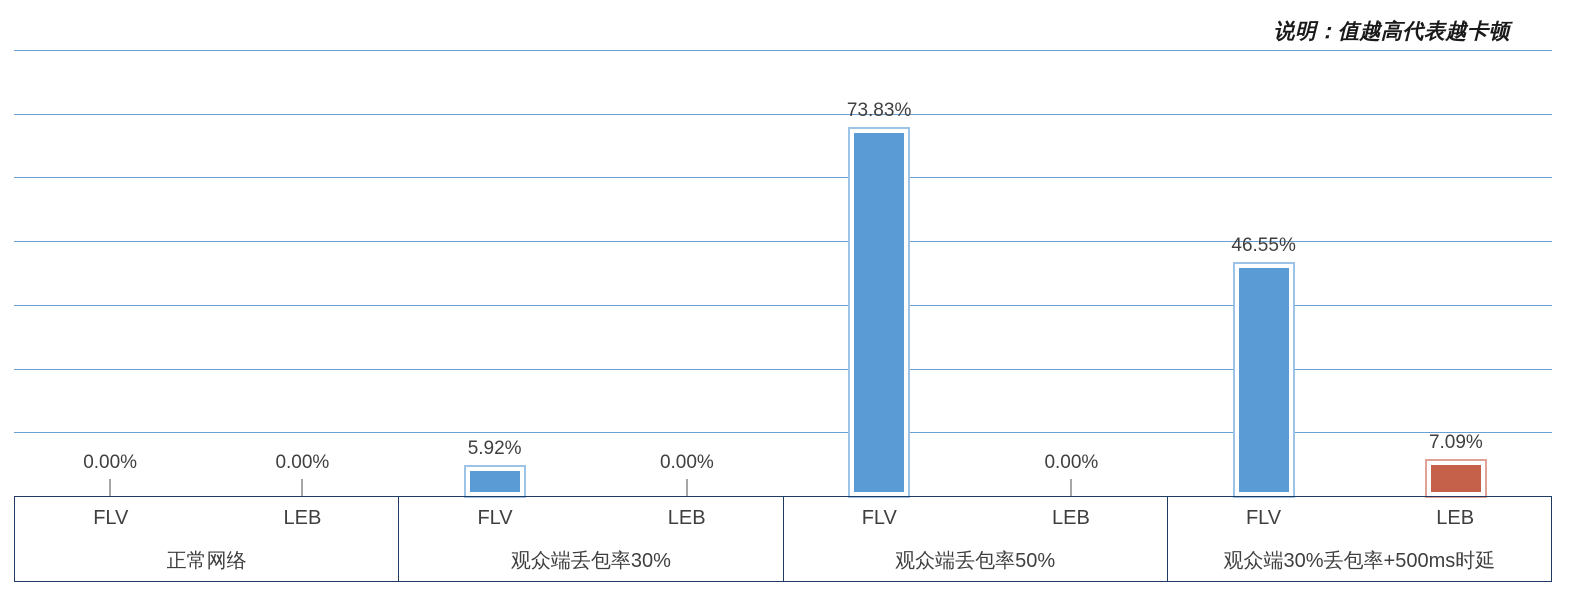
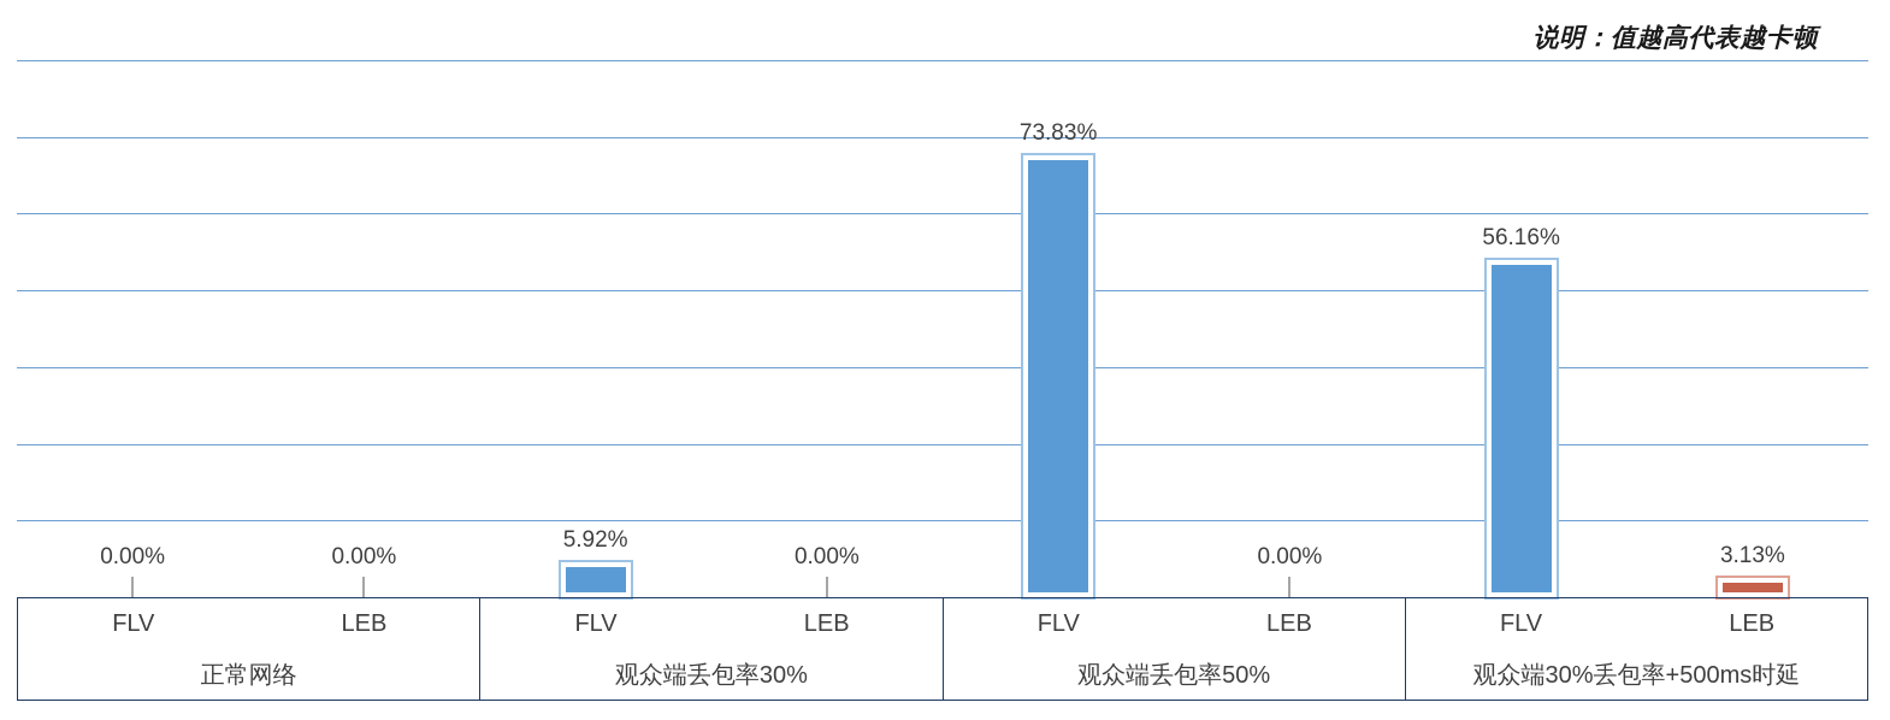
FLV/观众端30%丢包率+500ms时延: 46.55% -> 56.16%
LEB/观众端30%丢包率+500ms时延: 7.09% -> 3.13%
